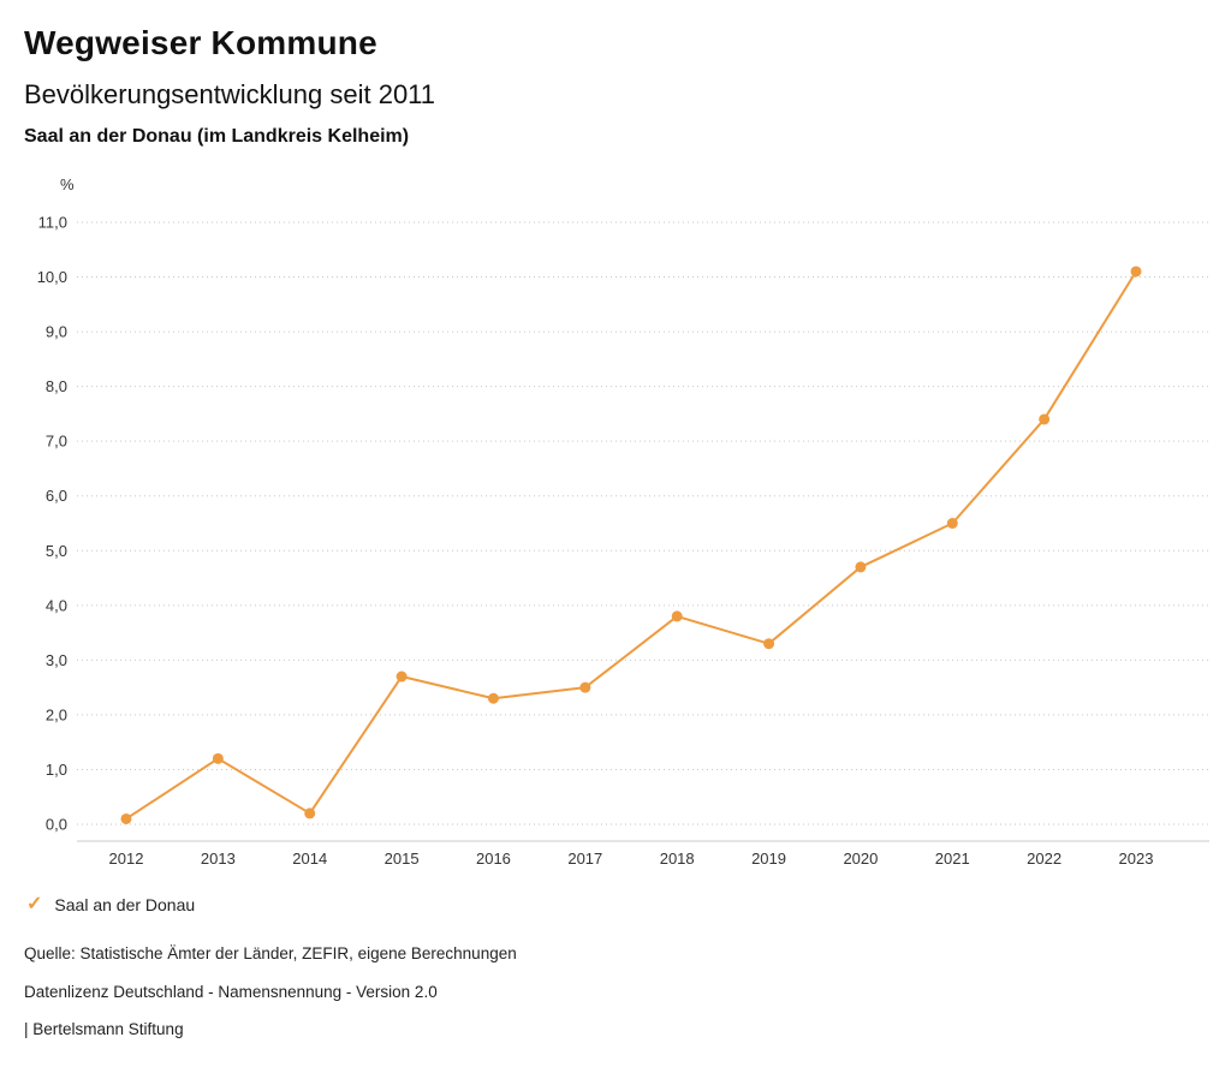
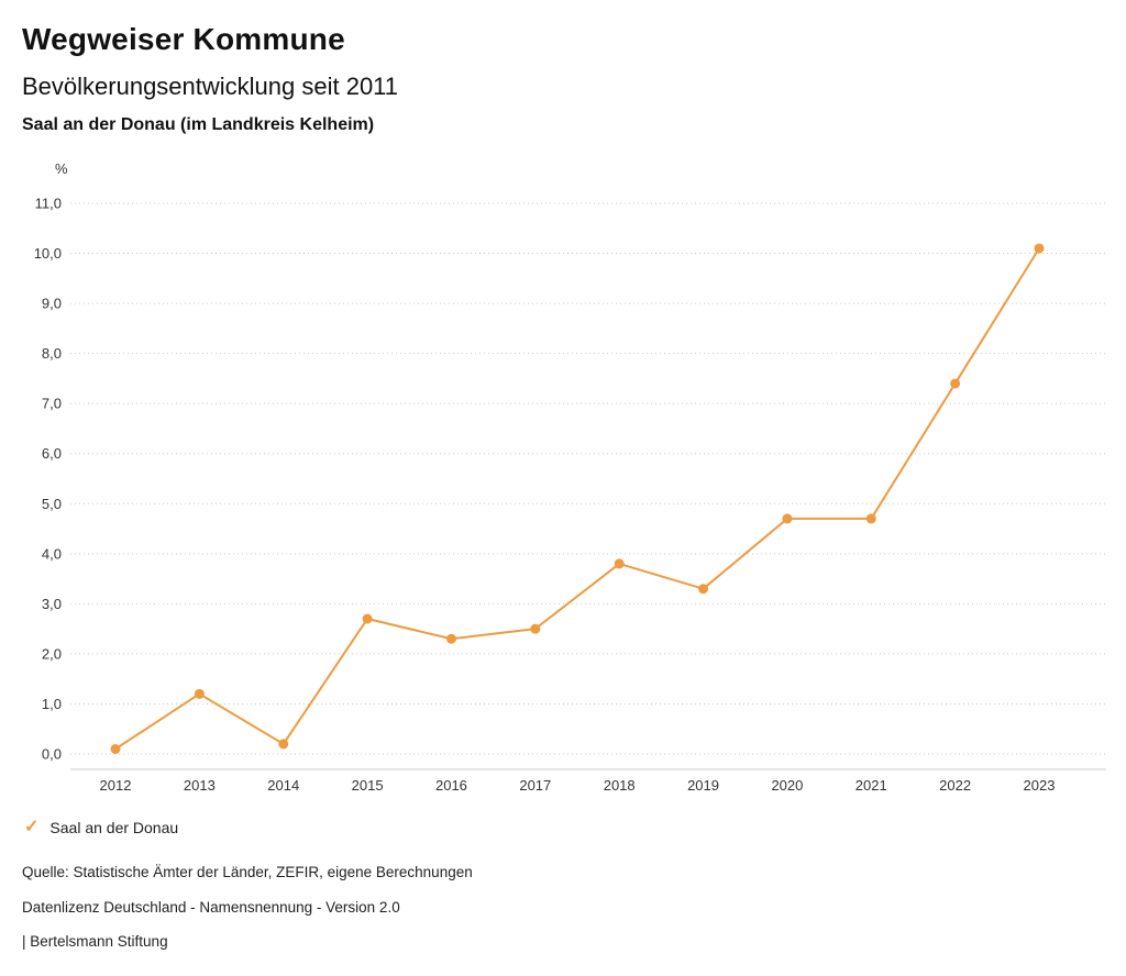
2021: 5,5 -> 4,7
